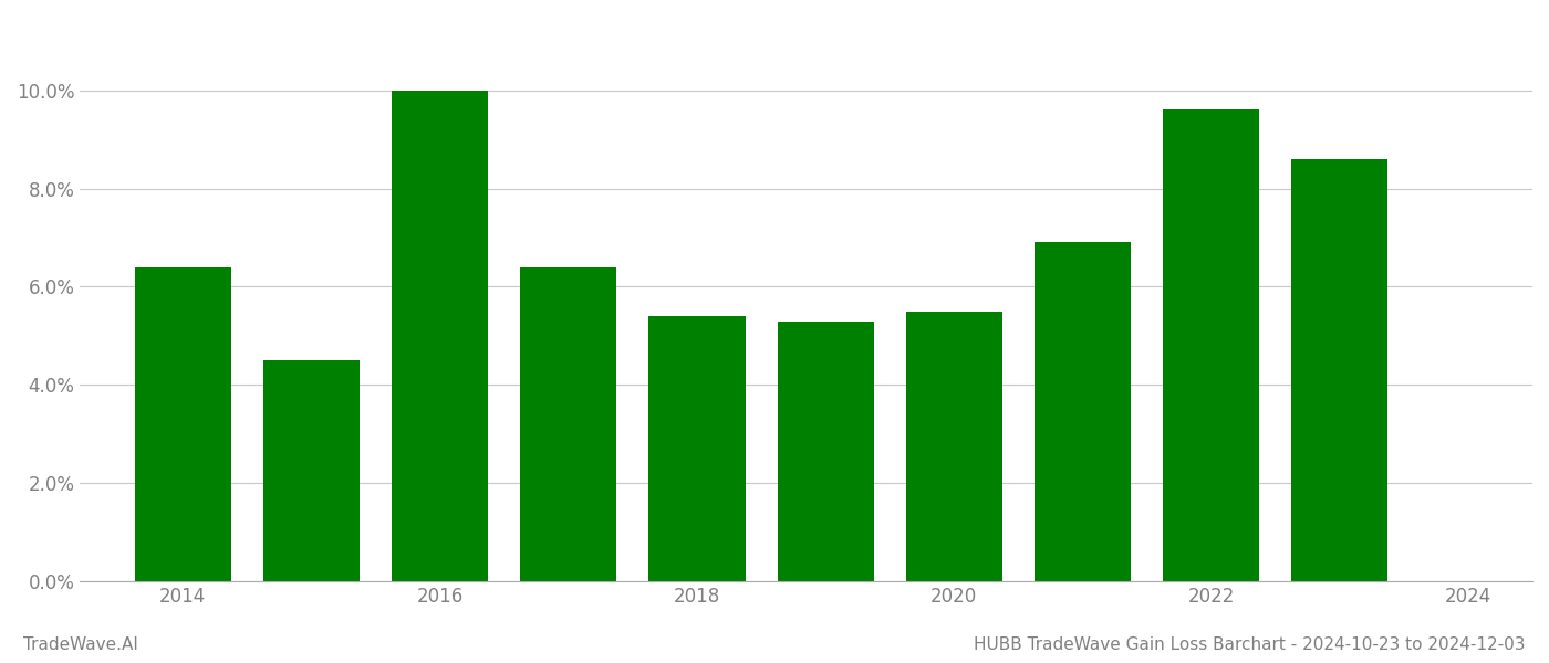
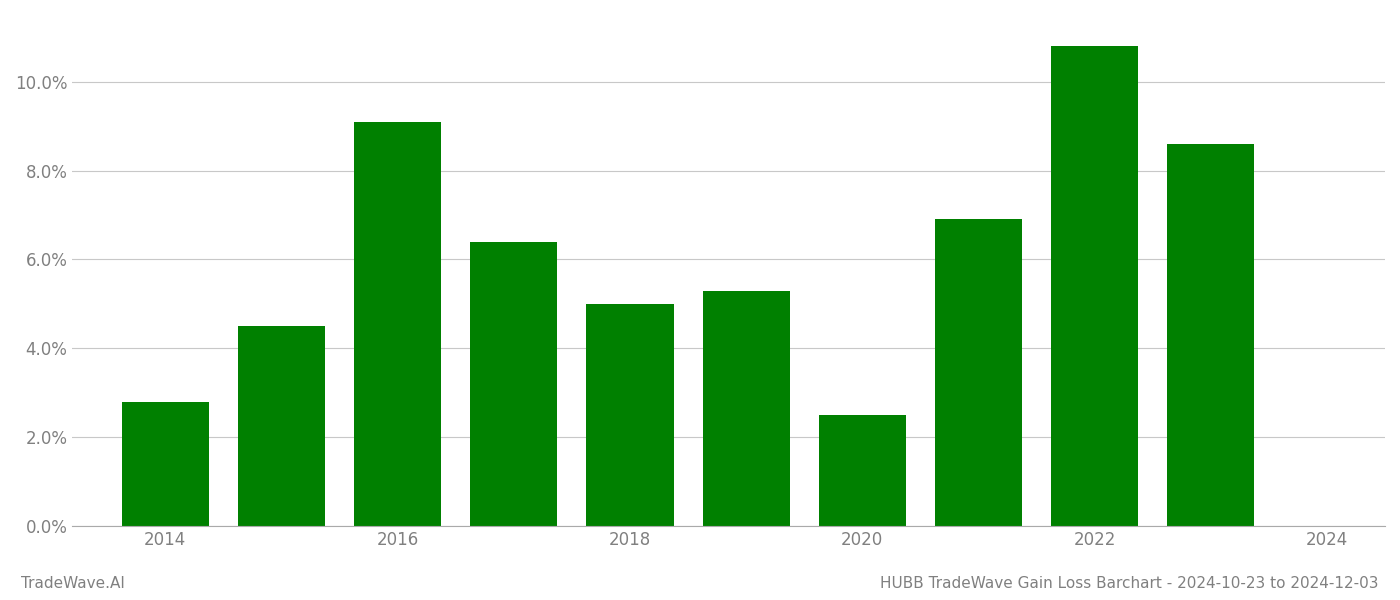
2014: 6.4% -> 2.8%
2016: 10.0% -> 9.1%
2018: 5.4% -> 5.0%
2020: 5.5% -> 2.5%
2022: 9.6% -> 10.8%
